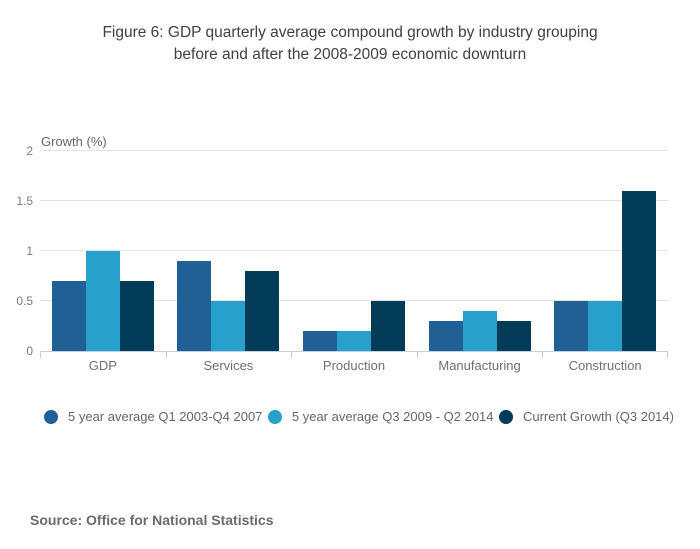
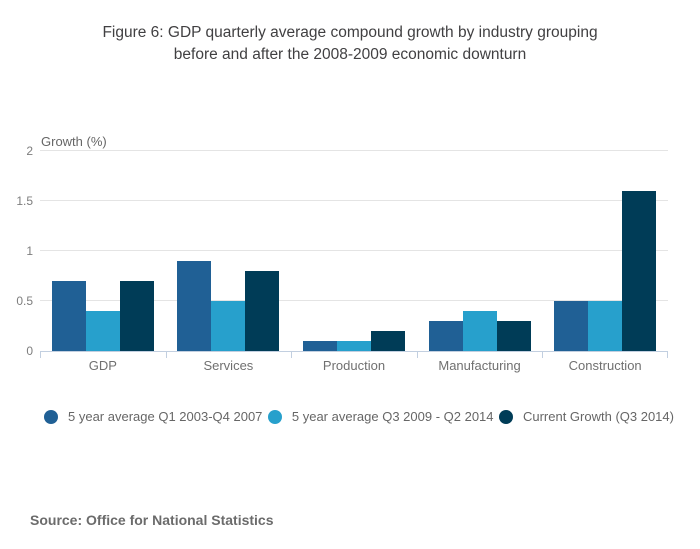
5 year average Q3 2009 - Q2 2014/GDP: 1.0 -> 0.4
5 year average Q1 2003-Q4 2007/Production: 0.2 -> 0.1
5 year average Q3 2009 - Q2 2014/Production: 0.2 -> 0.1
Current Growth (Q3 2014)/Production: 0.5 -> 0.2
